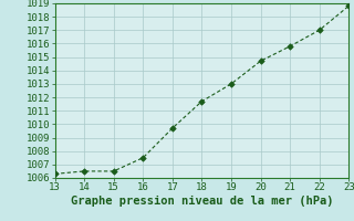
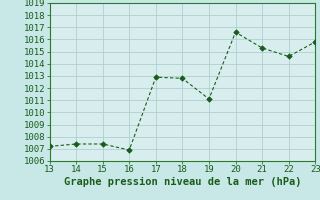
13: 1006.3 -> 1007.2
14: 1006.5 -> 1007.4
15: 1006.5 -> 1007.4
16: 1007.5 -> 1006.9
17: 1009.7 -> 1012.9
18: 1011.7 -> 1012.8
19: 1013.0 -> 1011.1
20: 1014.7 -> 1016.6
21: 1015.8 -> 1015.3
22: 1017.0 -> 1014.6
23: 1018.8 -> 1015.8
